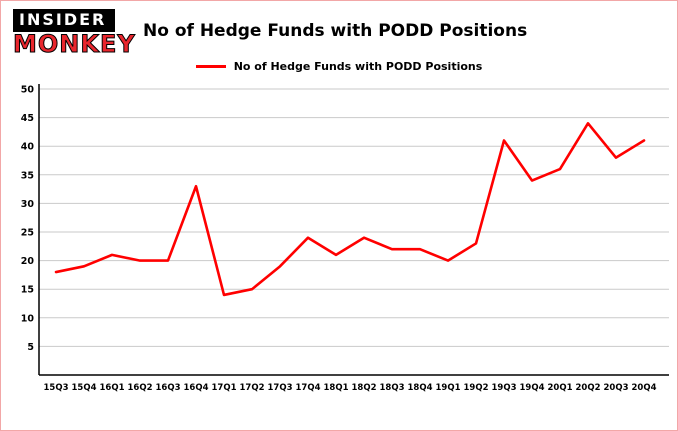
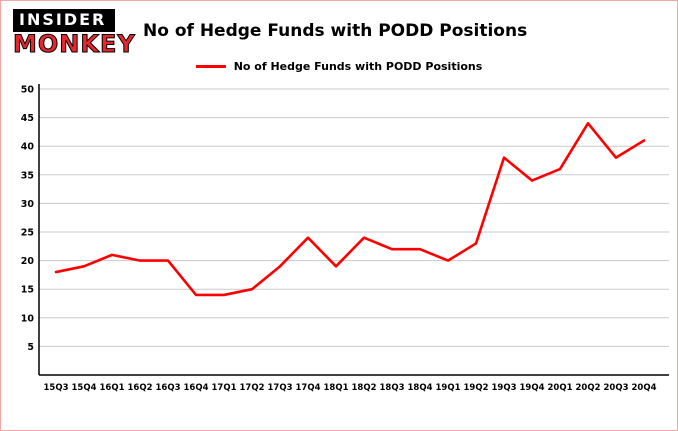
16Q4: 33 -> 14
18Q1: 21 -> 19
19Q3: 41 -> 38
